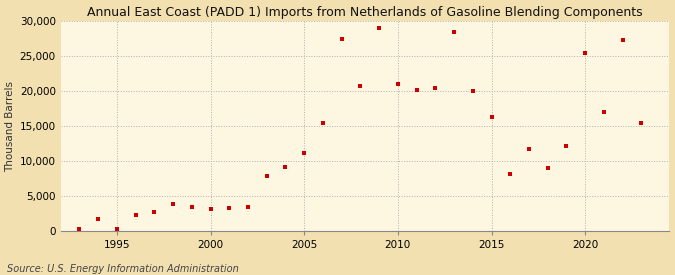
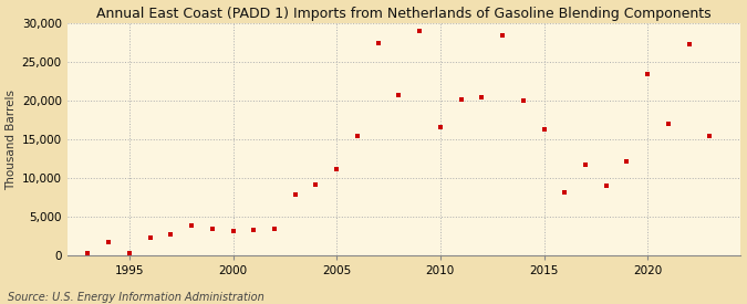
2010: 21,000 -> 16,600
2020: 25,400 -> 23,400
